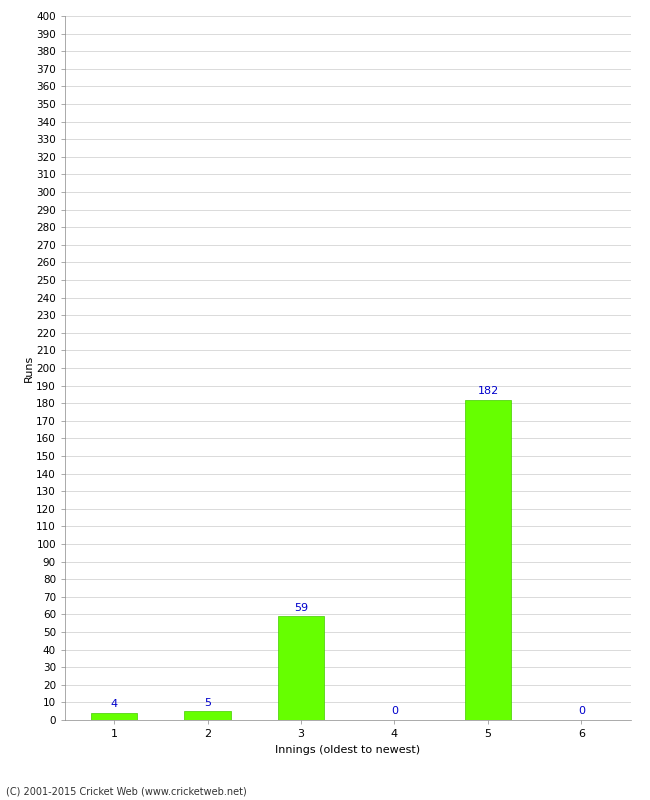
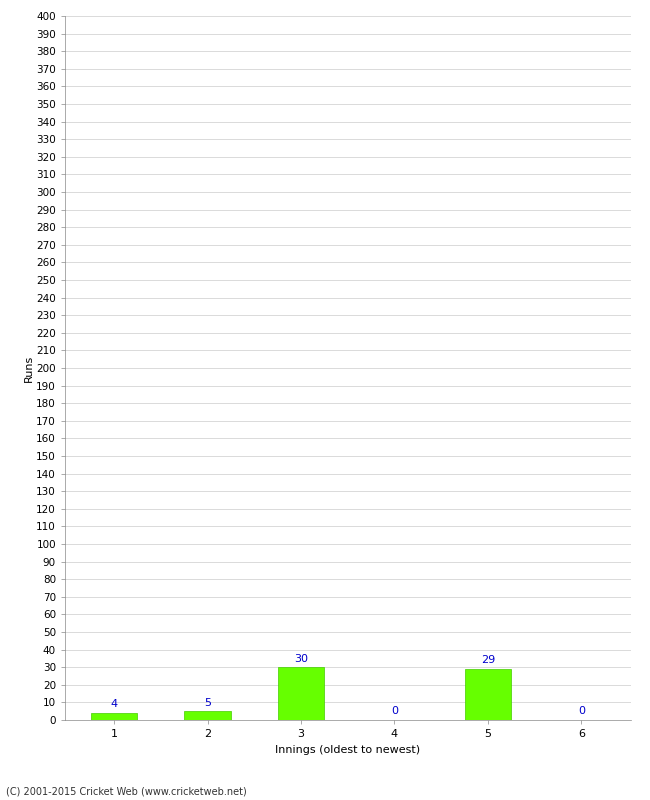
3: 59 -> 30
5: 182 -> 29
